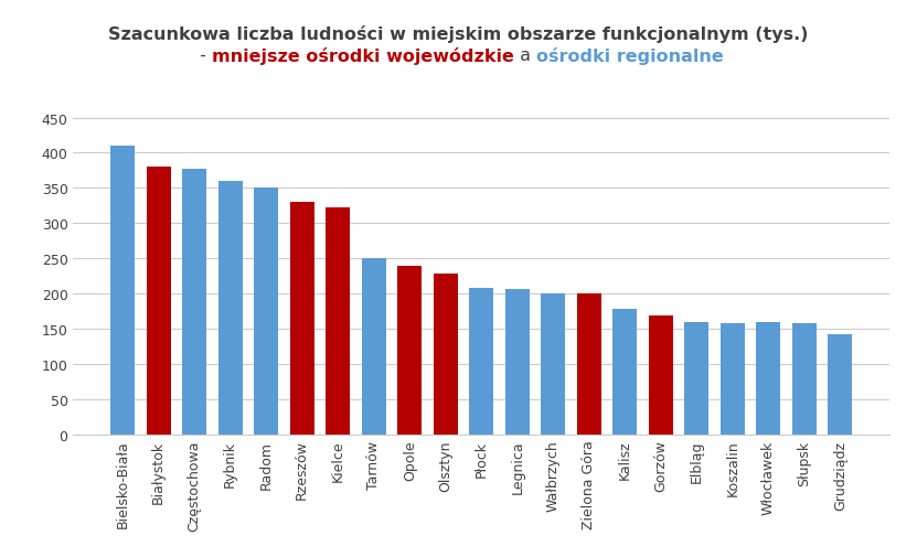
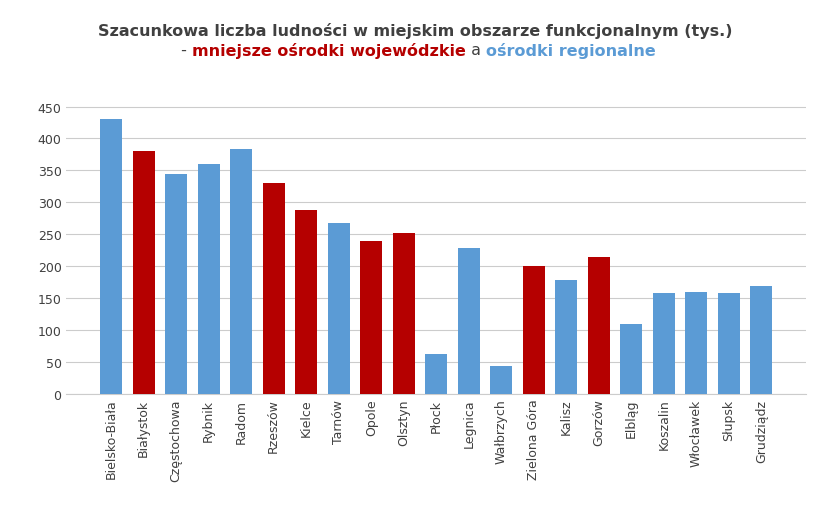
Bielsko-Biała: 410 -> 430
Częstochowa: 378 -> 344
Radom: 350 -> 384
Kielce: 322 -> 288
Tarnów: 250 -> 268
Olsztyn: 228 -> 252
Płock: 208 -> 62
Legnica: 207 -> 228
Wałbrzych: 200 -> 44
Gorzów: 168 -> 214
Elbląg: 160 -> 110
Grudziądz: 142 -> 168
